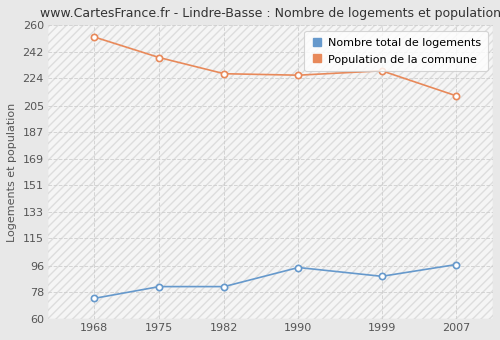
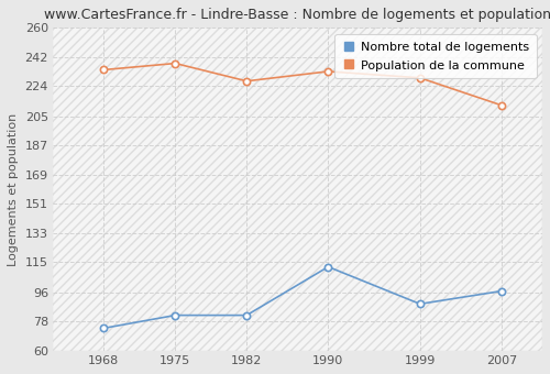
Population de la commune/1968: 252 -> 234
Nombre total de logements/1990: 95 -> 112
Population de la commune/1990: 226 -> 233
